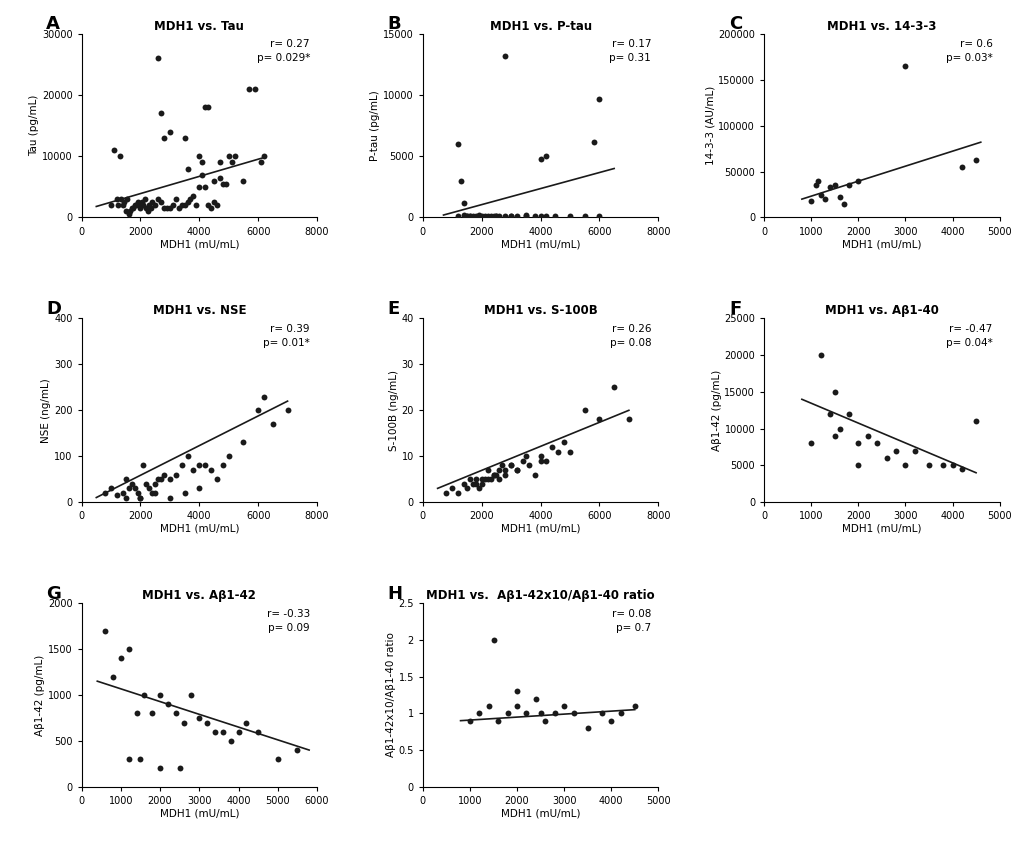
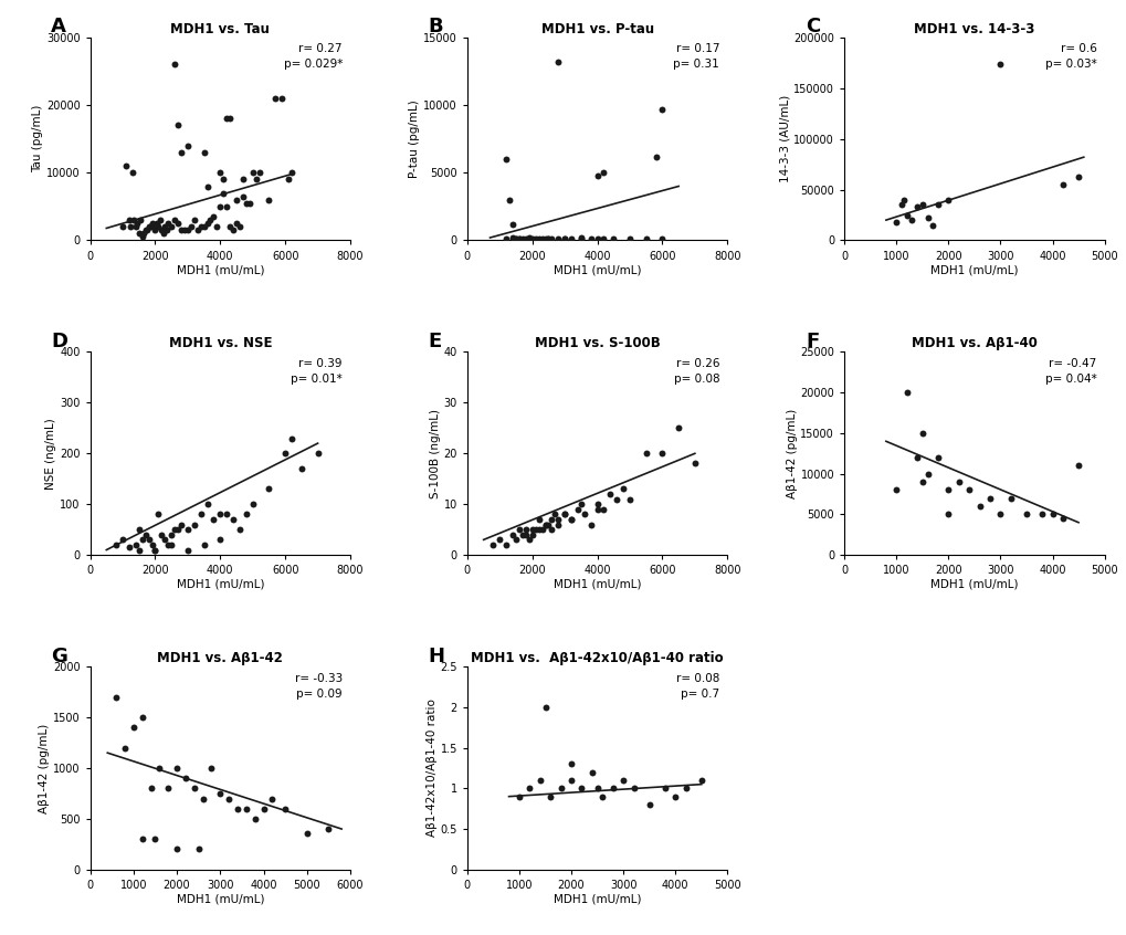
MDH1 vs. 14-3-3/3000: 165000 -> 174000
MDH1 vs. S-100B/6000: 18 -> 20
MDH1 vs. Aβ1-42/5000: 300 -> 360
